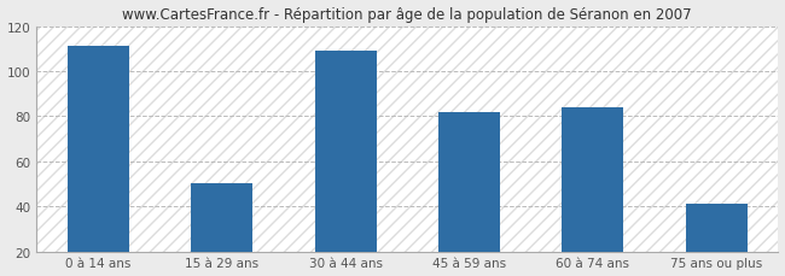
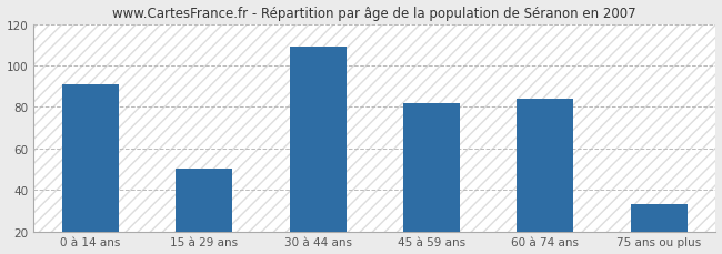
0 à 14 ans: 111 -> 91
75 ans ou plus: 41 -> 33
